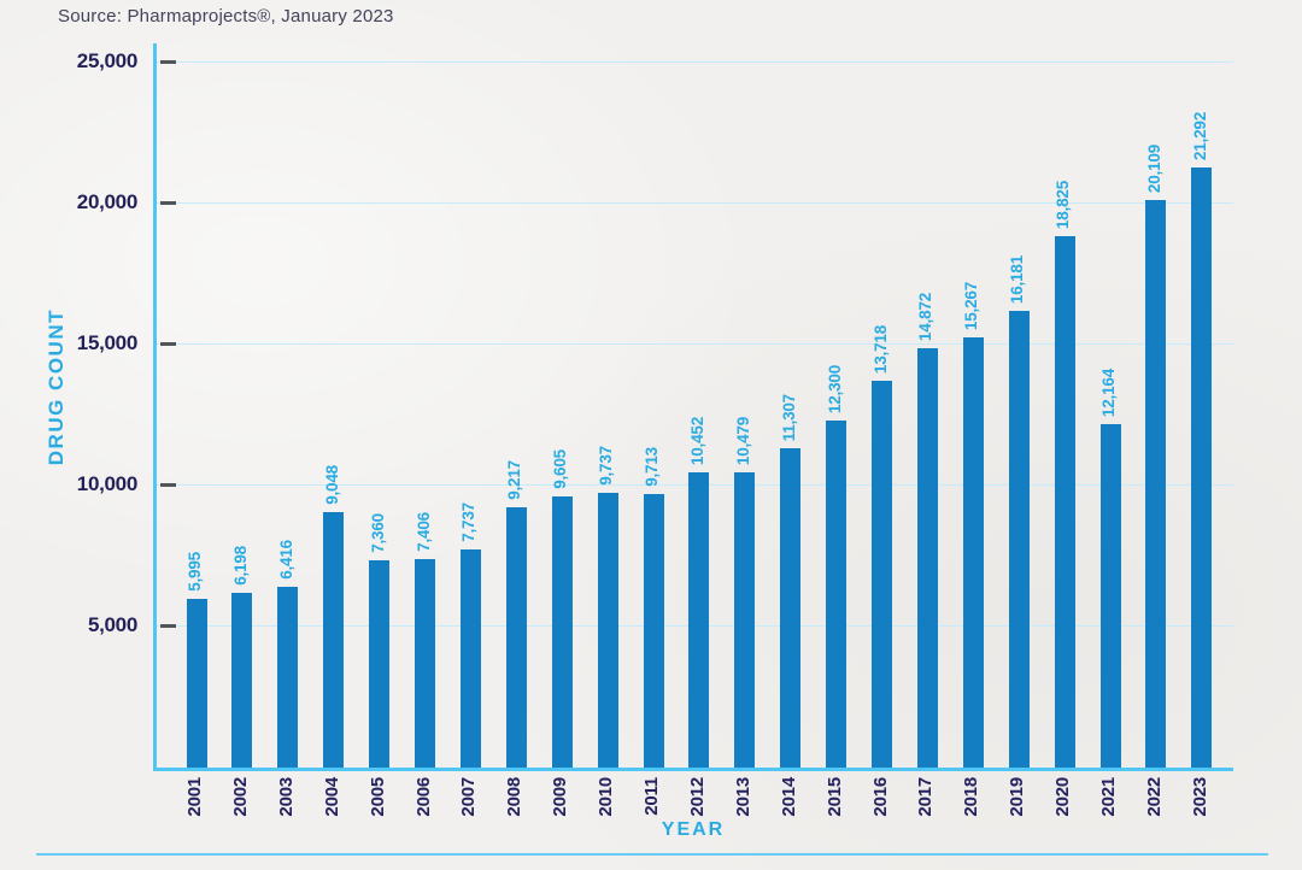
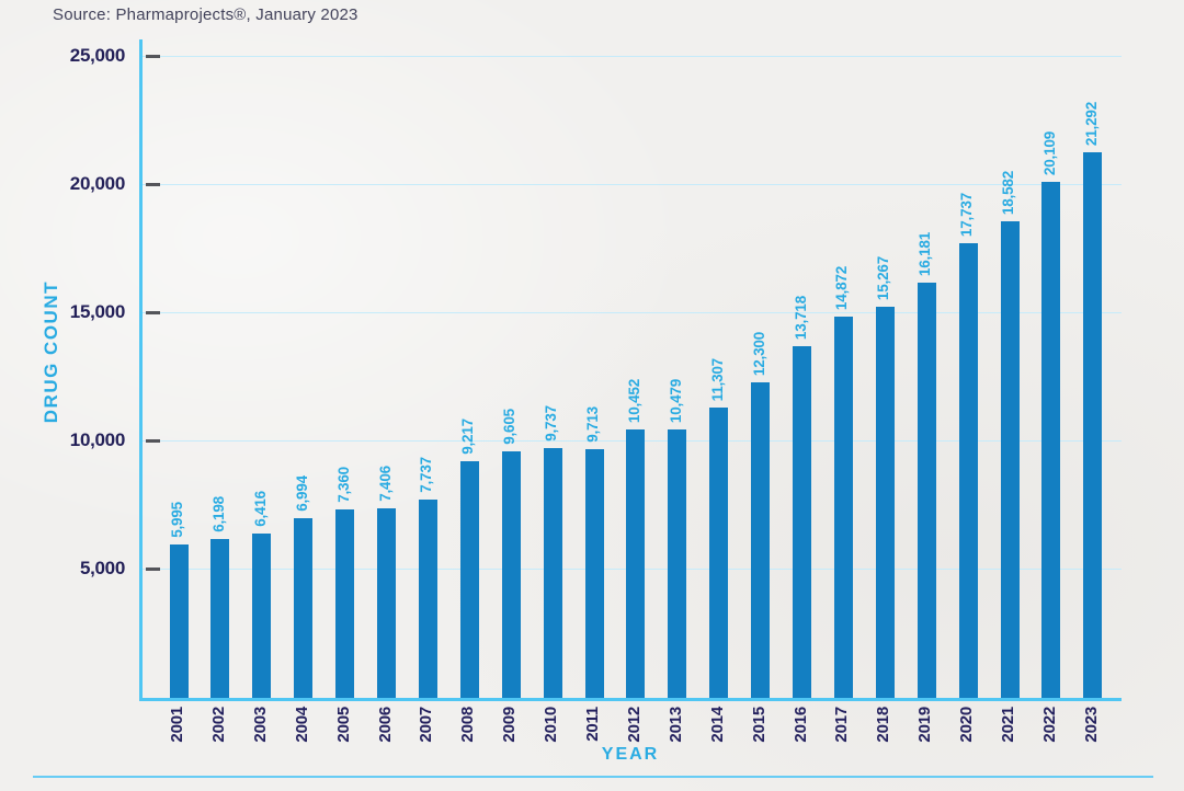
2004: 9,048 -> 6,994
2020: 18,825 -> 17,737
2021: 12,164 -> 18,582
